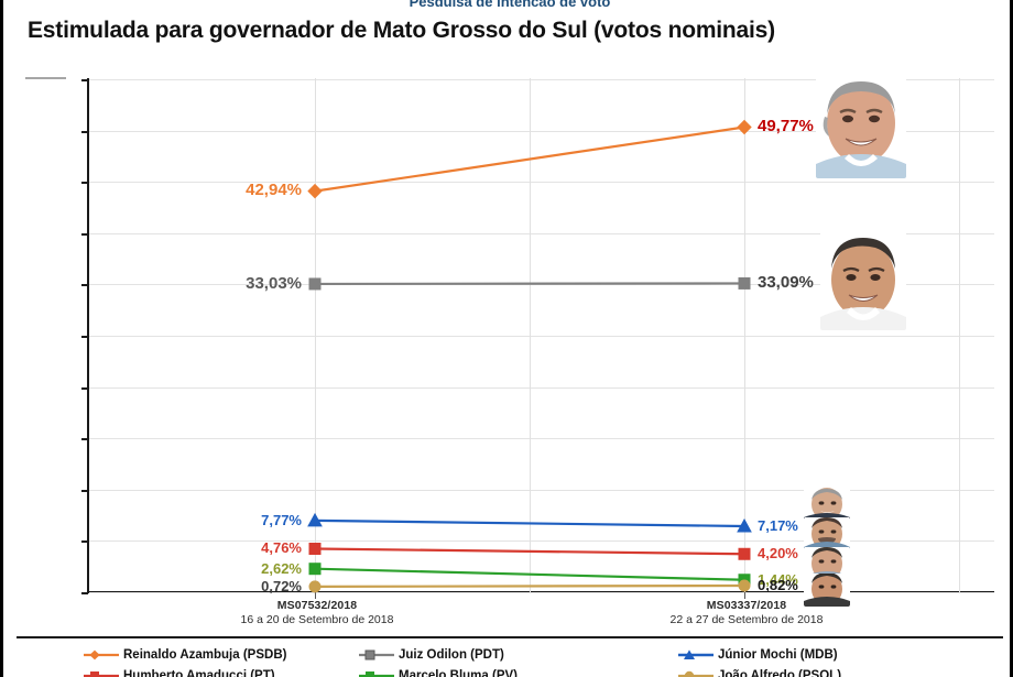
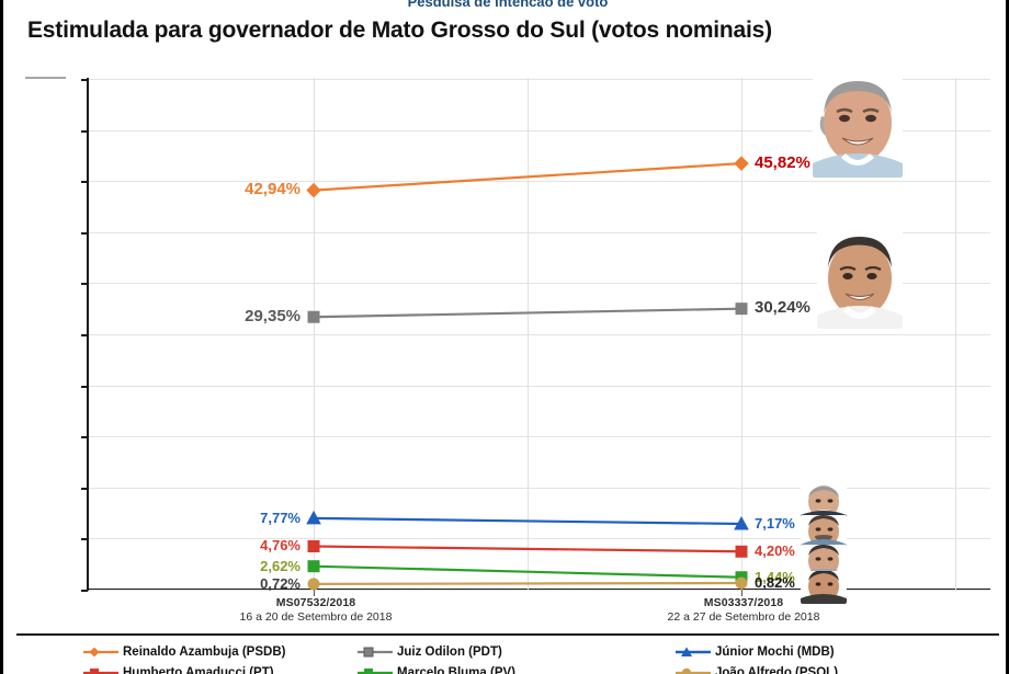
Juiz Odilon (PDT)/MS07532/2018: 33,03% -> 29,35%
Reinaldo Azambuja (PSDB)/MS03337/2018: 49,77% -> 45,82%
Juiz Odilon (PDT)/MS03337/2018: 33,09% -> 30,24%
